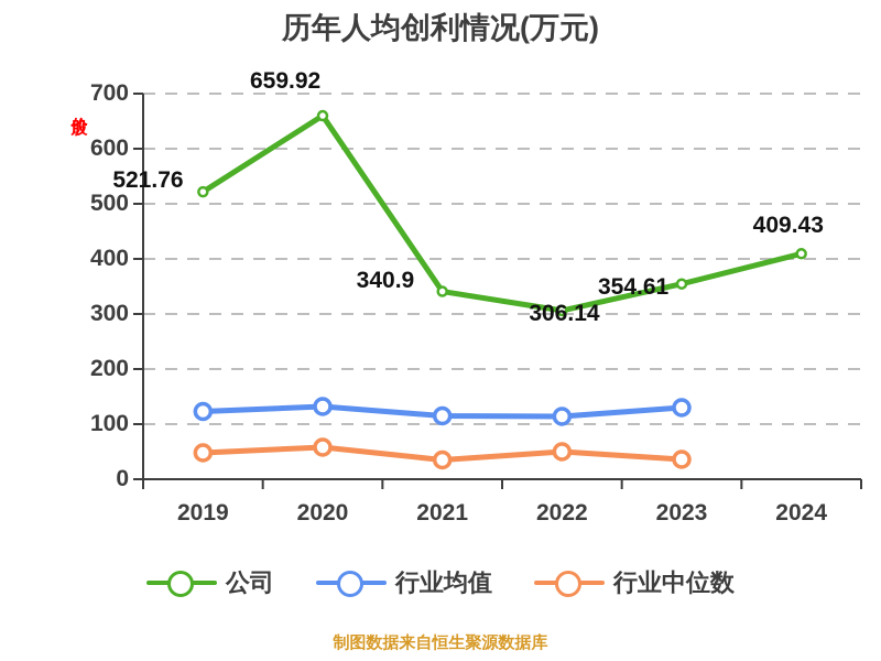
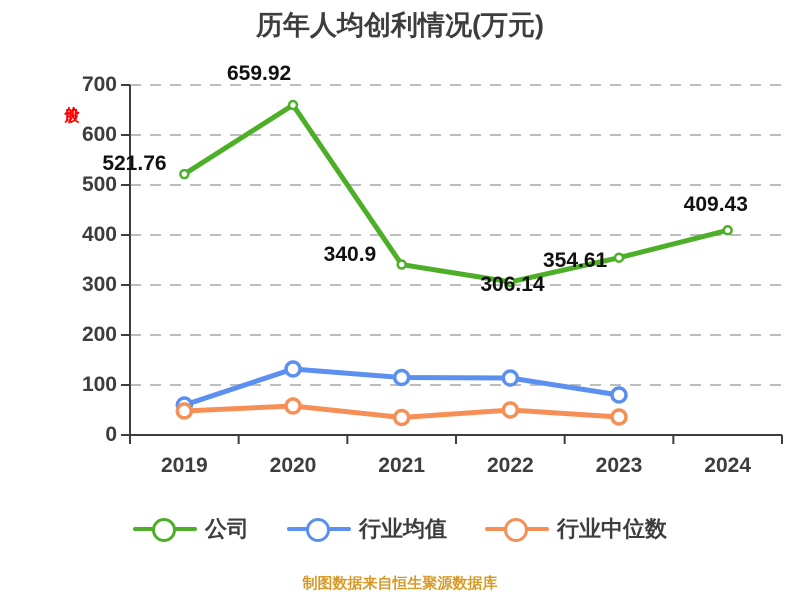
行业均值/2019: 120 -> 60
行业均值/2023: 130 -> 80
